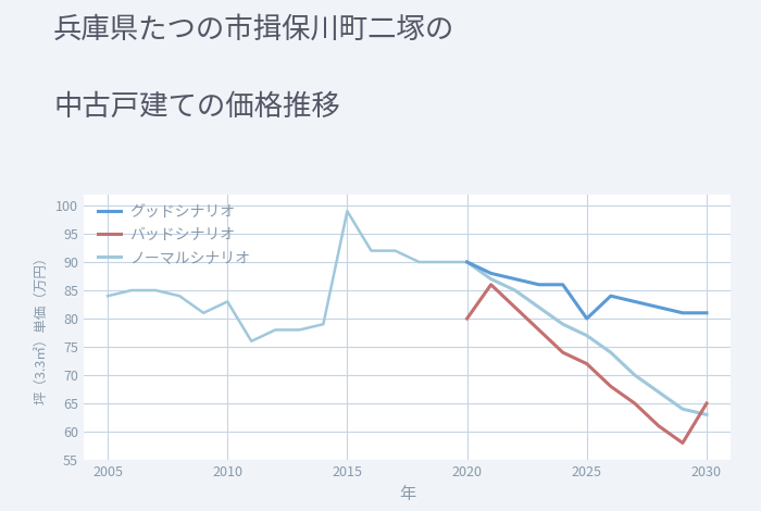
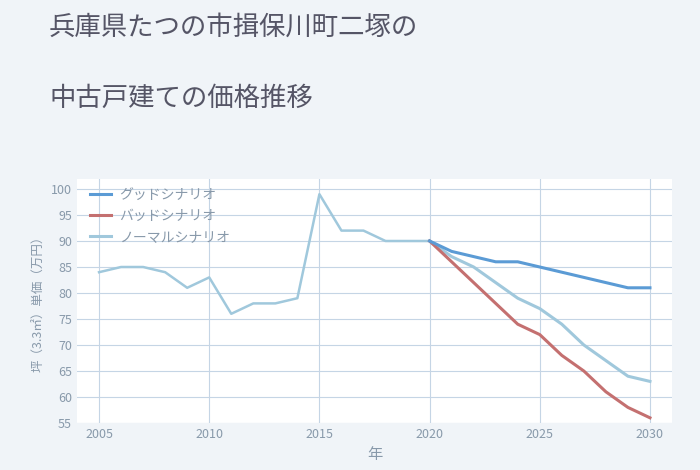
バッドシナリオ/2020: 80 -> 90
グッドシナリオ/2025: 80 -> 85
バッドシナリオ/2030: 65 -> 56
